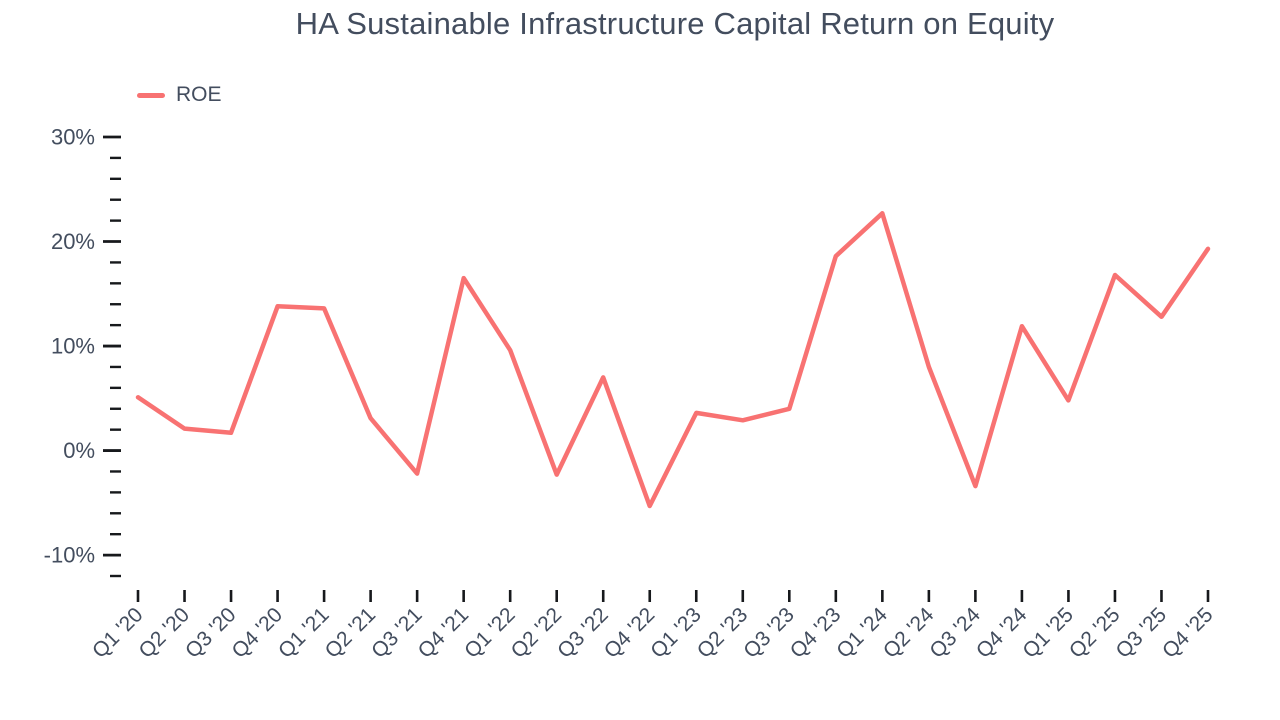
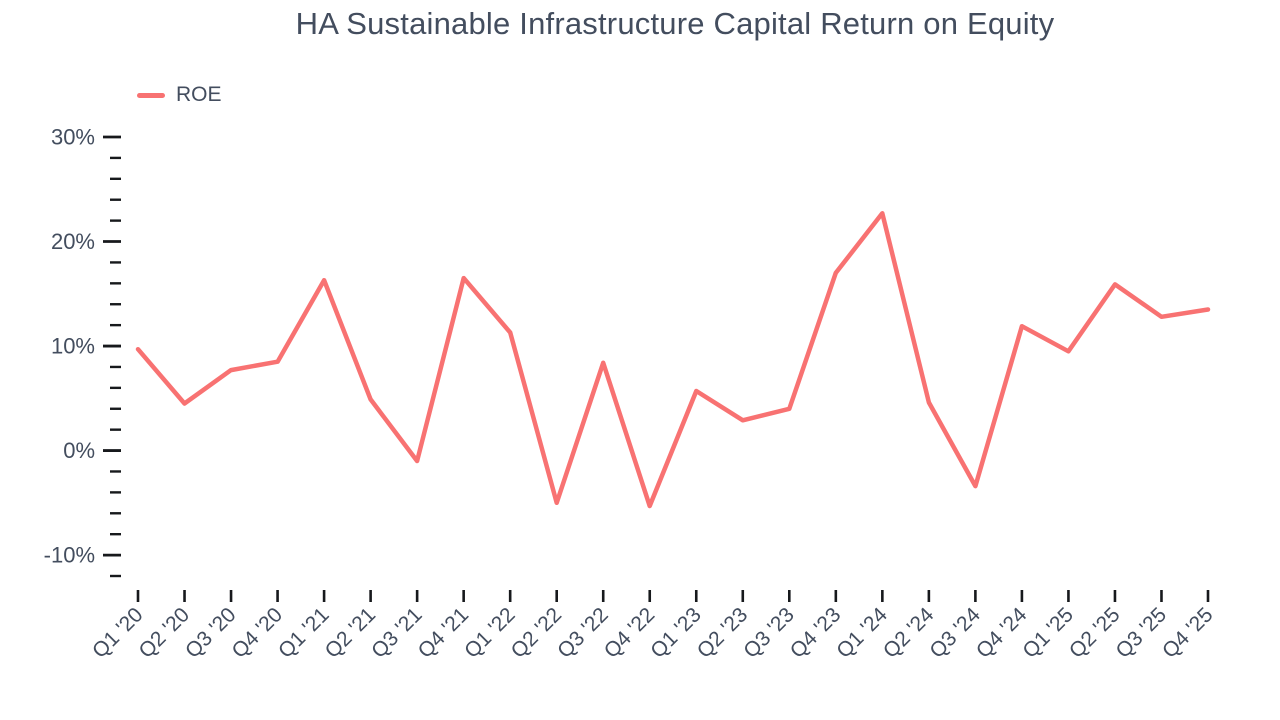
Q1 '20: 5.1% -> 9.7%
Q2 '20: 2.1% -> 4.5%
Q3 '20: 1.7% -> 7.7%
Q4 '20: 13.8% -> 8.5%
Q1 '21: 13.6% -> 16.3%
Q2 '21: 3.1% -> 4.9%
Q3 '21: -2.2% -> -1.0%
Q1 '22: 9.6% -> 11.3%
Q2 '22: -2.3% -> -5.0%
Q3 '22: 7.0% -> 8.4%
Q1 '23: 3.6% -> 5.7%
Q4 '23: 18.6% -> 17.0%
Q2 '24: 8.0% -> 4.6%
Q1 '25: 4.8% -> 9.5%
Q2 '25: 16.8% -> 15.9%
Q4 '25: 19.3% -> 13.5%
